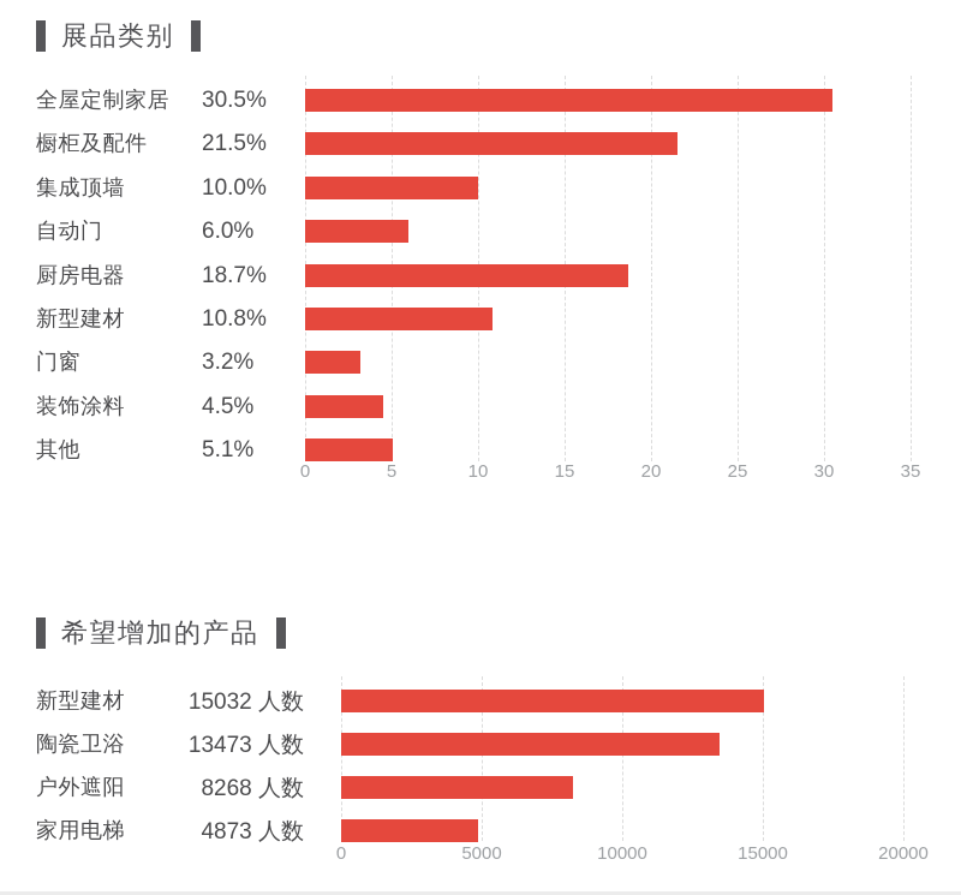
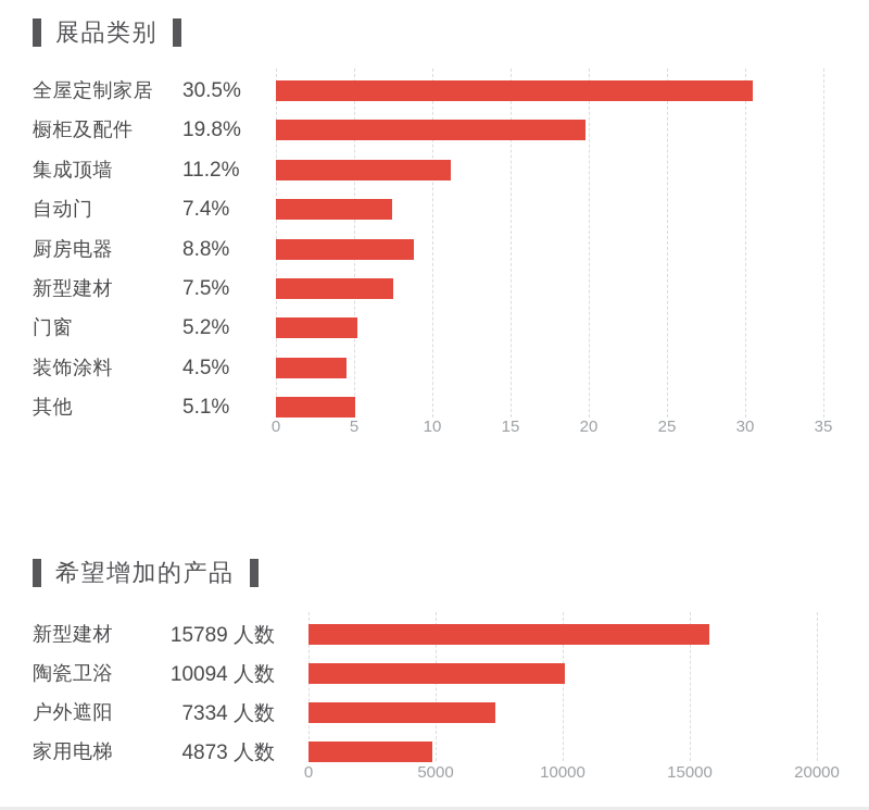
展品类别/橱柜及配件: 21.5% -> 19.8%
展品类别/集成顶墙: 10.0% -> 11.2%
展品类别/自动门: 6.0% -> 7.4%
展品类别/厨房电器: 18.7% -> 8.8%
展品类别/新型建材: 10.8% -> 7.5%
展品类别/门窗: 3.2% -> 5.2%
希望增加的产品/新型建材: 15032 -> 15789
希望增加的产品/陶瓷卫浴: 13473 -> 10094
希望增加的产品/户外遮阳: 8268 -> 7334
